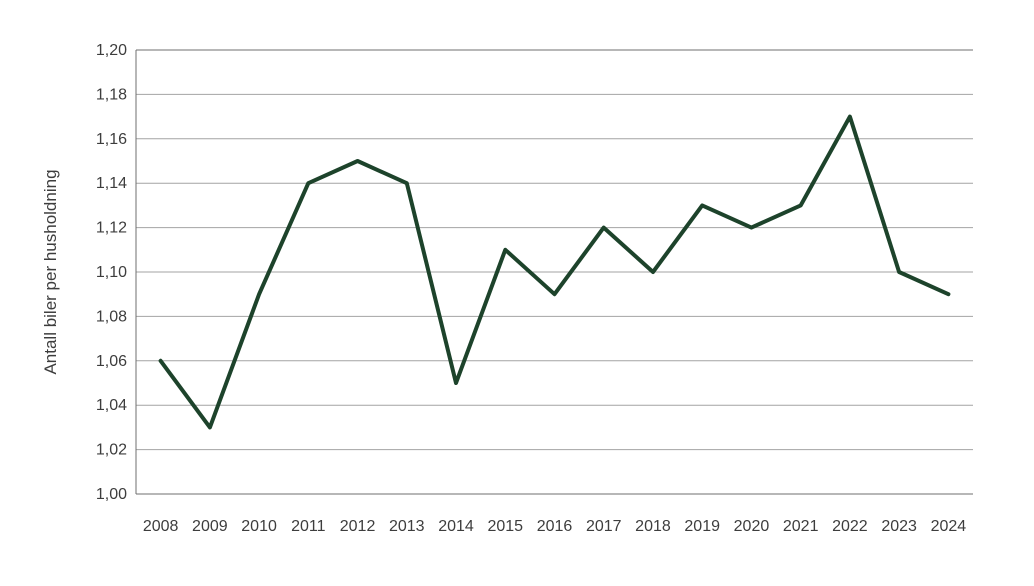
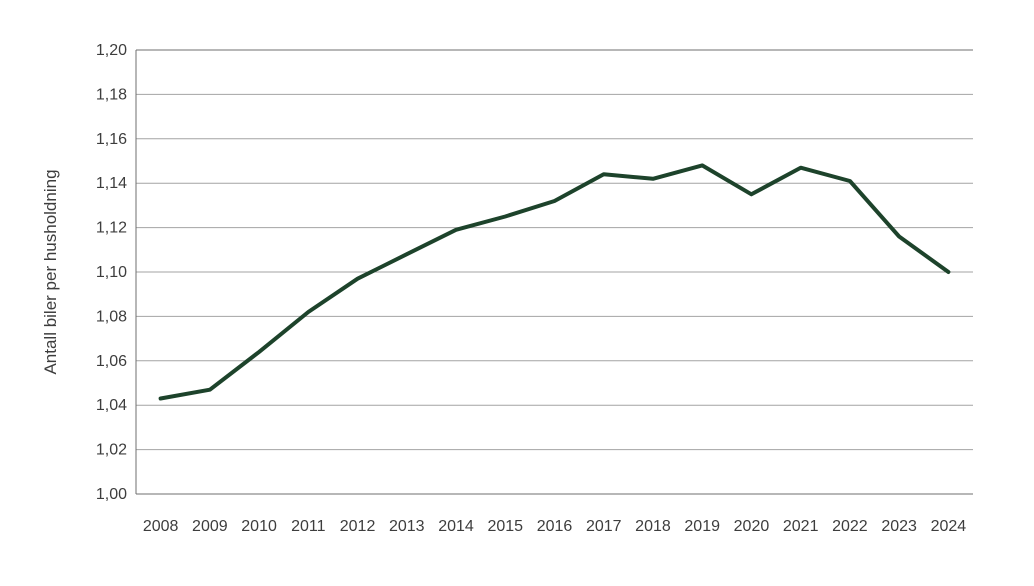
2008: 1,06 -> 1,04
2009: 1,03 -> 1,05
2010: 1,09 -> 1,06
2011: 1,14 -> 1,08
2012: 1,15 -> 1,10
2013: 1,14 -> 1,11
2014: 1,05 -> 1,12
2015: 1,11 -> 1,12
2016: 1,09 -> 1,13
2017: 1,12 -> 1,14
2018: 1,10 -> 1,14
2019: 1,13 -> 1,15
2020: 1,12 -> 1,14
2021: 1,13 -> 1,15
2022: 1,17 -> 1,14
2023: 1,10 -> 1,12
2024: 1,09 -> 1,10
